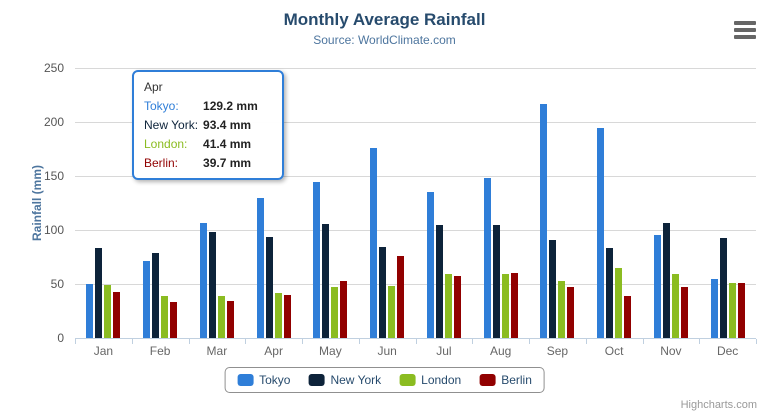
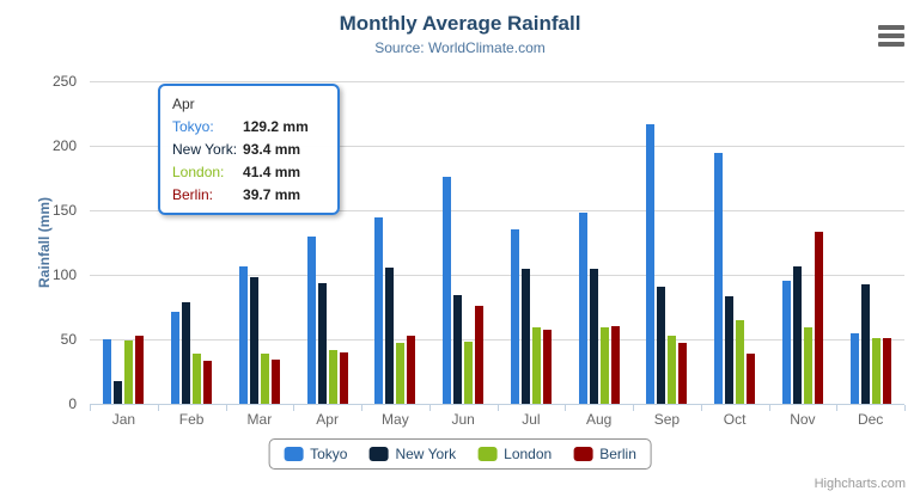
New York/Jan: 84 -> 18
Berlin/Jan: 42 -> 53
Berlin/Nov: 47 -> 133
